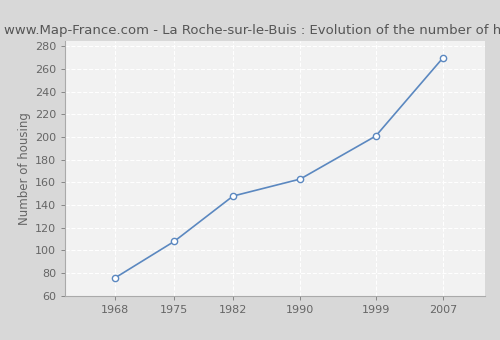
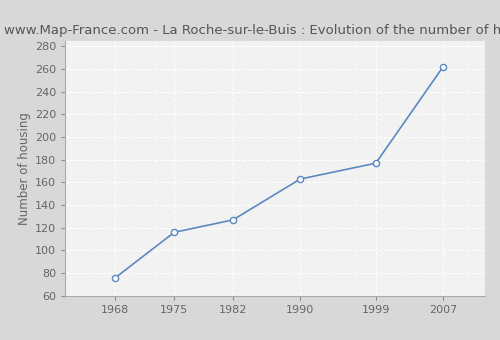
1975: 108 -> 116
1982: 148 -> 127
1999: 201 -> 177
2007: 270 -> 262
